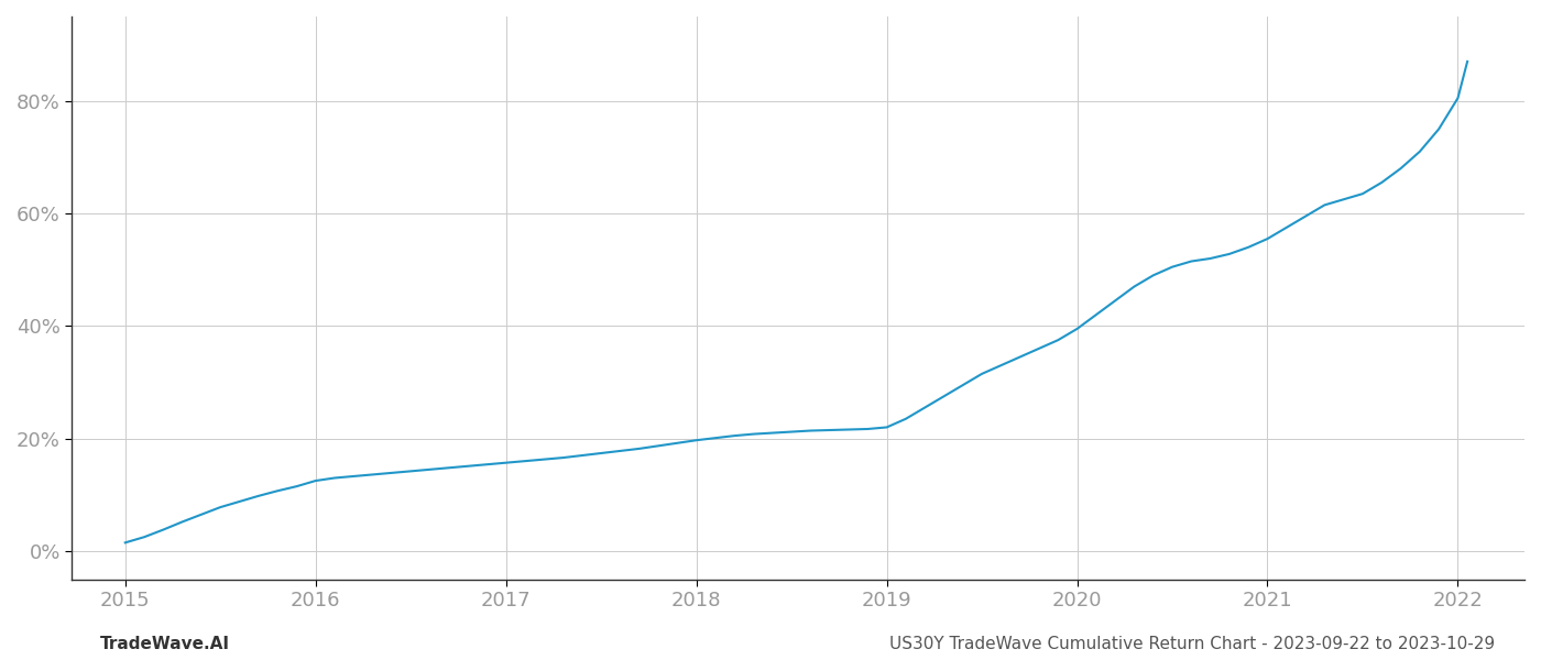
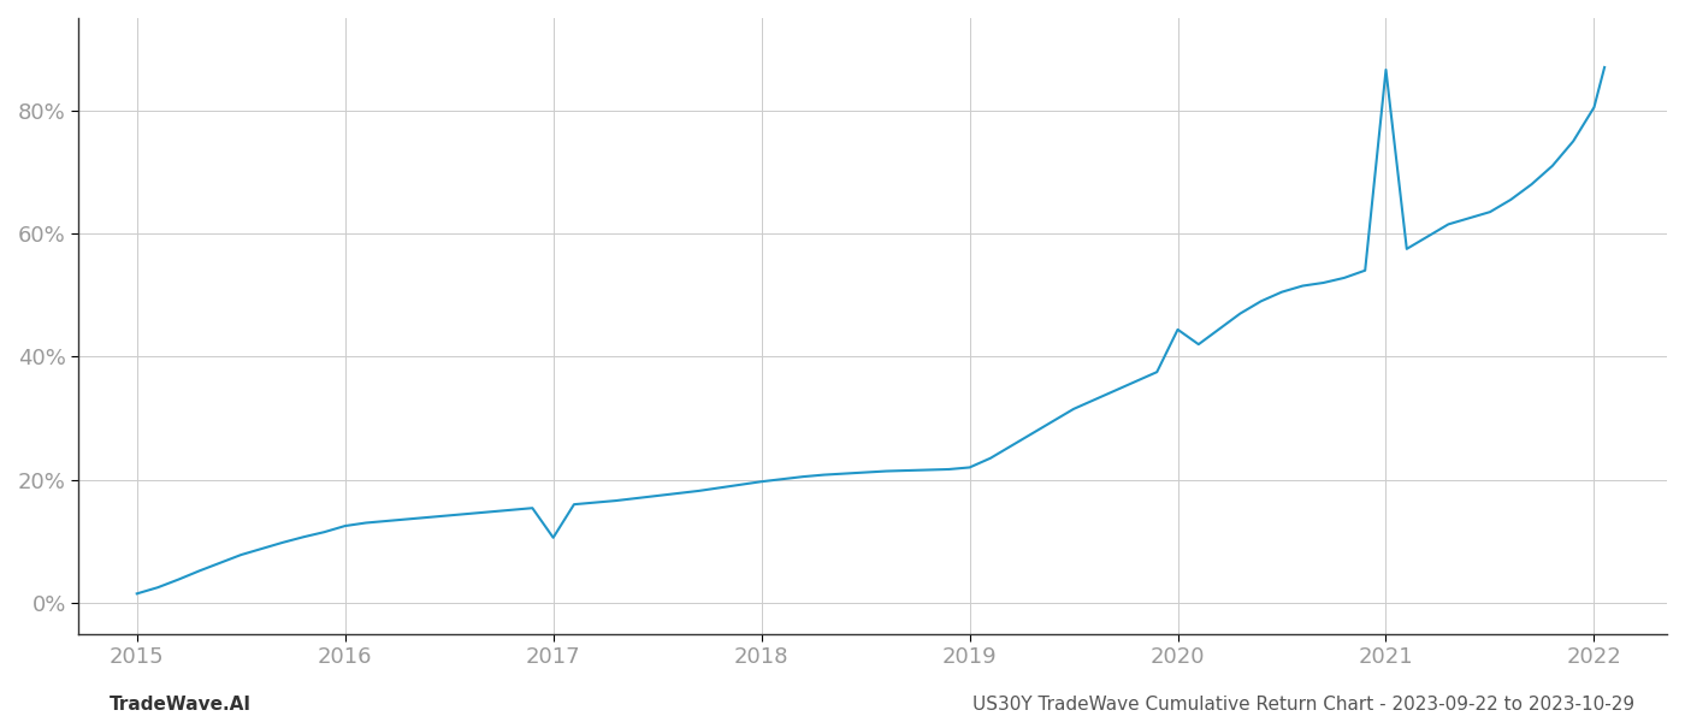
2017: 15.7% -> 10.6%
2020: 39.5% -> 44.4%
2021: 55.5% -> 86.6%
